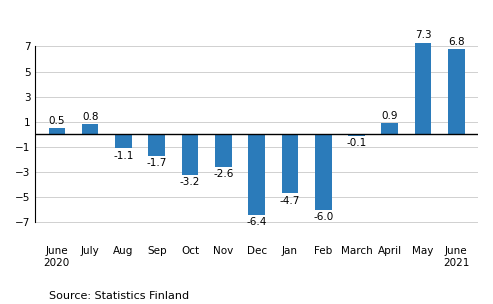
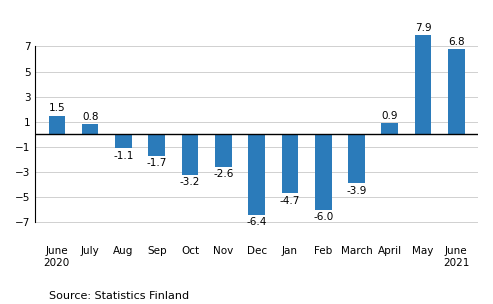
June 2020: 0.5 -> 1.5
March: -0.1 -> -3.9
May: 7.3 -> 7.9
